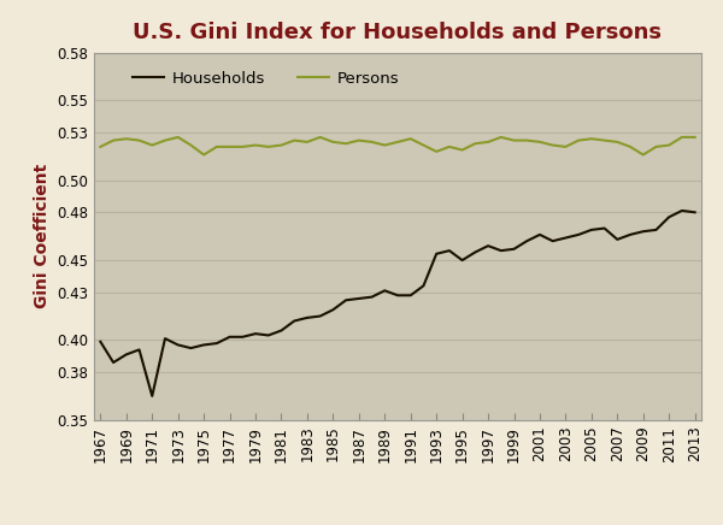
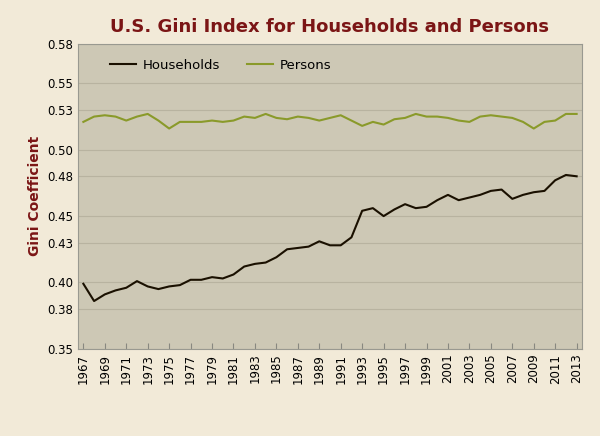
Households/1971: 0.365 -> 0.396
